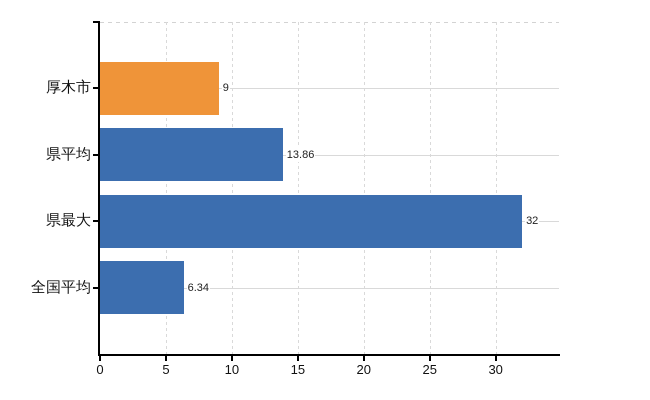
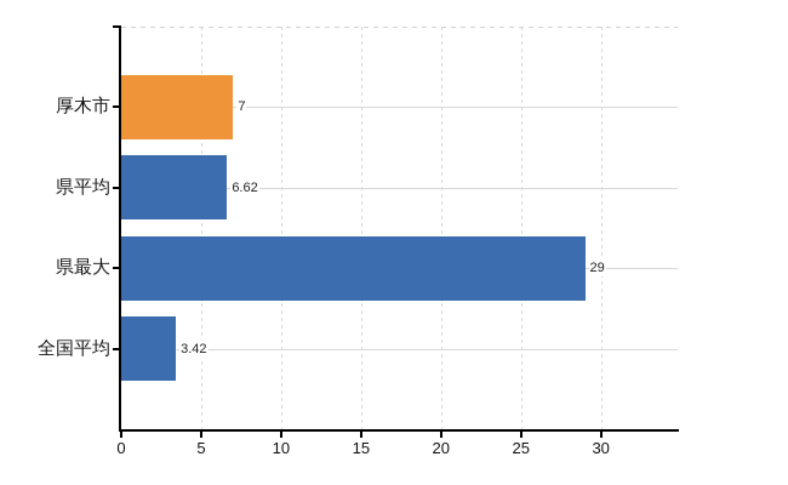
厚木市: 9 -> 7
県平均: 13.86 -> 6.62
県最大: 32 -> 29
全国平均: 6.34 -> 3.42
